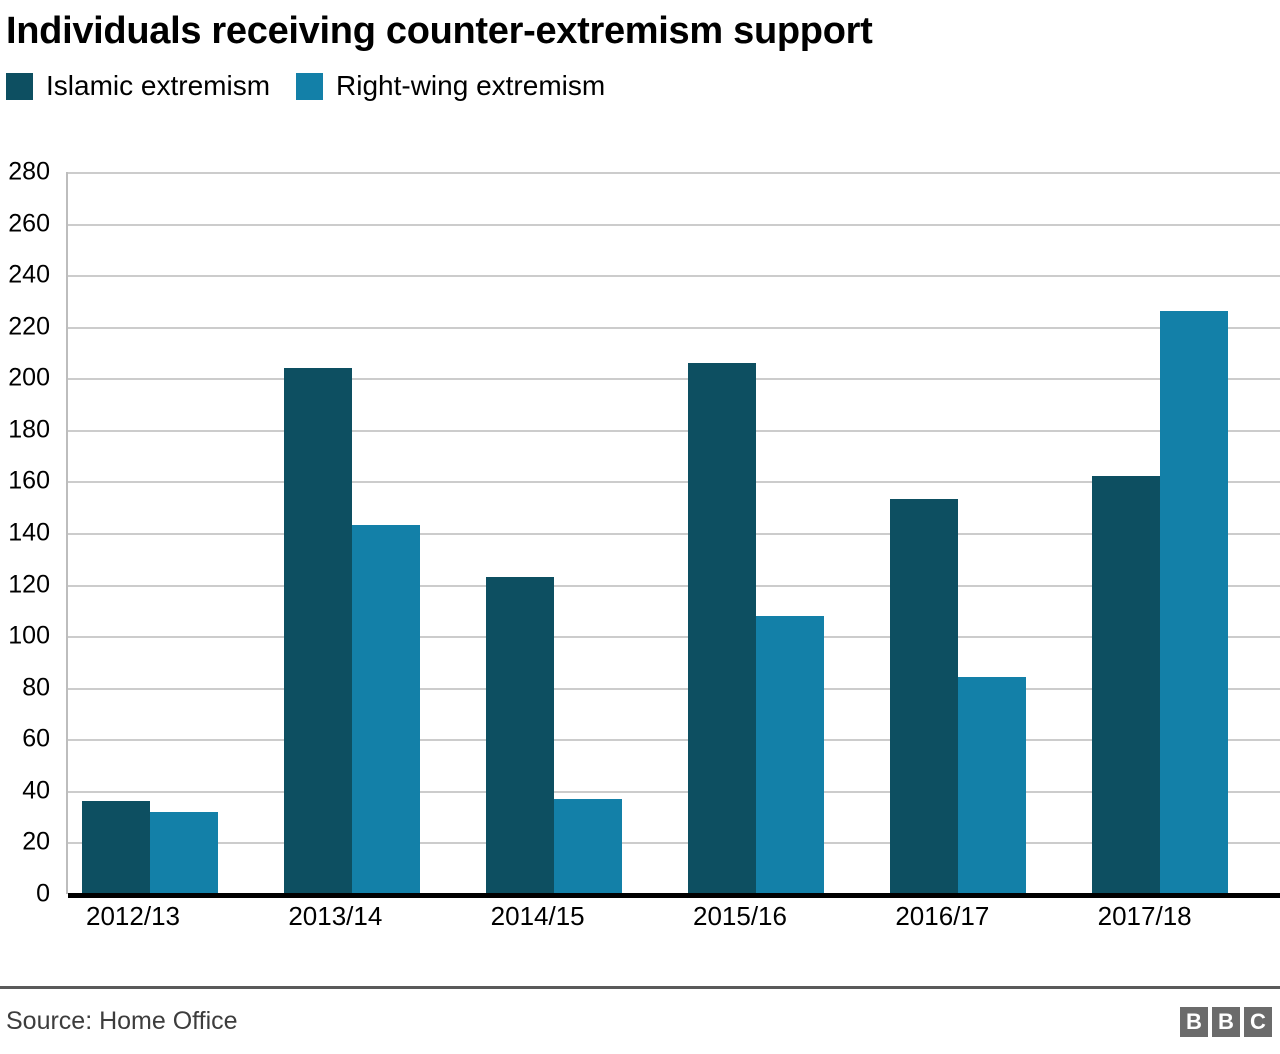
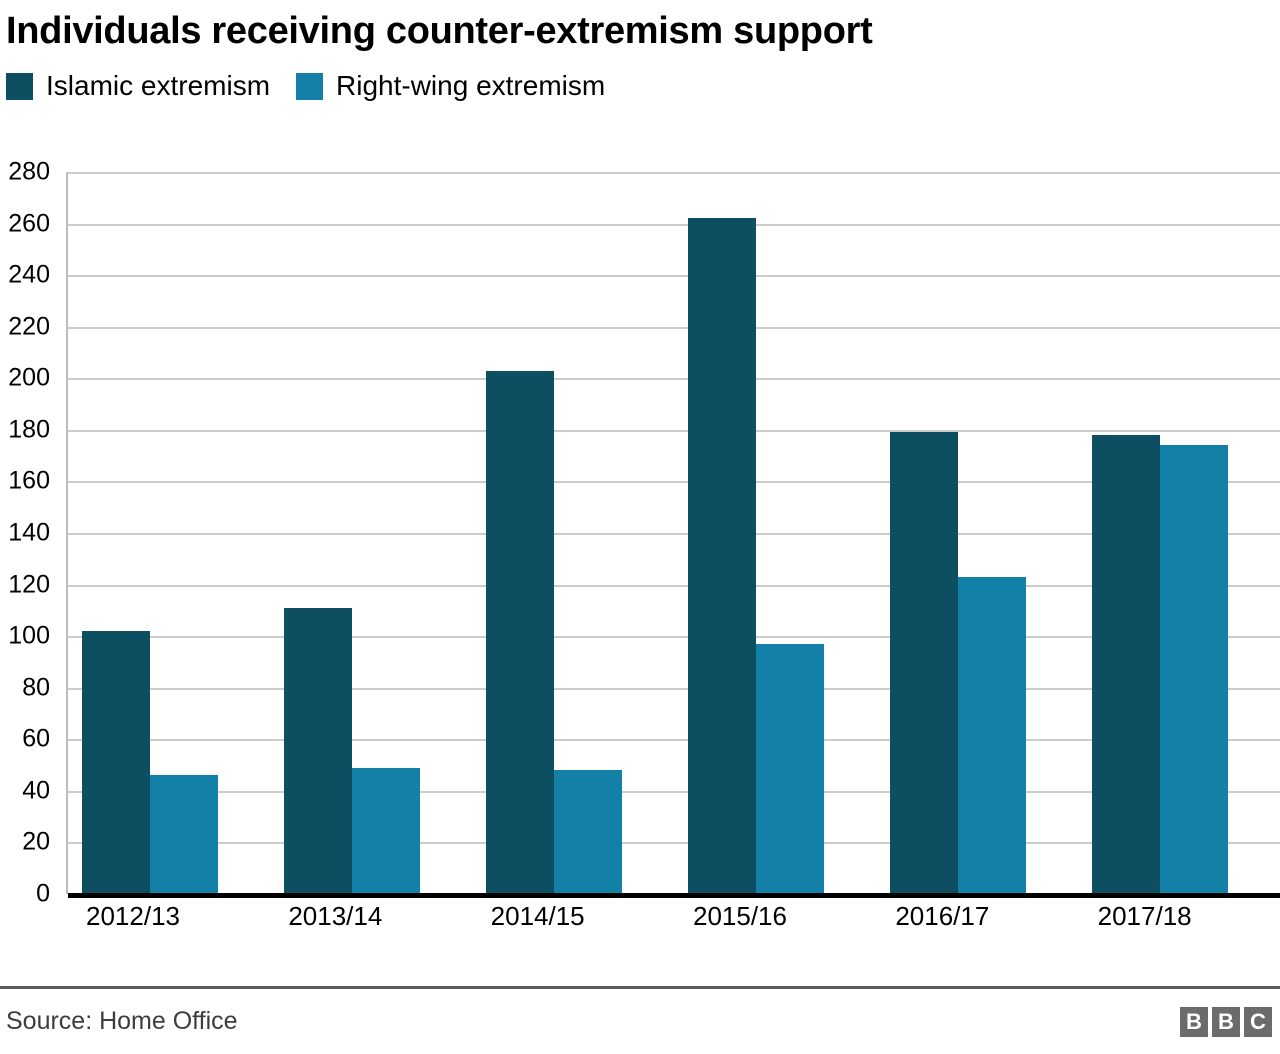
Islamic extremism/2012/13: 36 -> 102
Right-wing extremism/2012/13: 32 -> 46
Islamic extremism/2013/14: 204 -> 111
Right-wing extremism/2013/14: 143 -> 49
Islamic extremism/2014/15: 123 -> 203
Right-wing extremism/2014/15: 37 -> 48
Islamic extremism/2015/16: 206 -> 262
Right-wing extremism/2015/16: 108 -> 97
Islamic extremism/2016/17: 153 -> 179
Right-wing extremism/2016/17: 84 -> 123
Islamic extremism/2017/18: 162 -> 178
Right-wing extremism/2017/18: 226 -> 174
